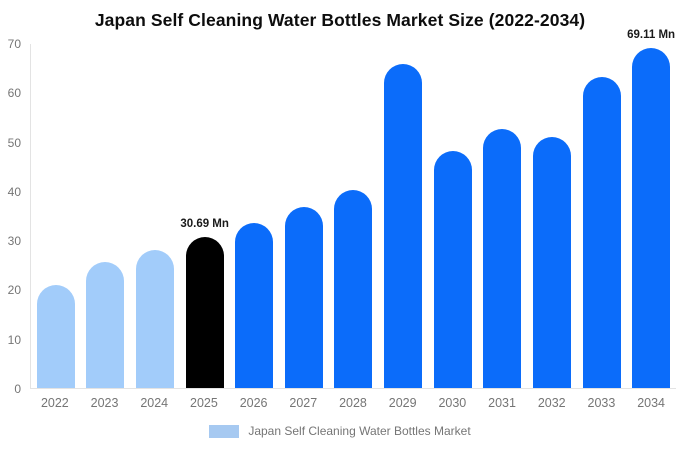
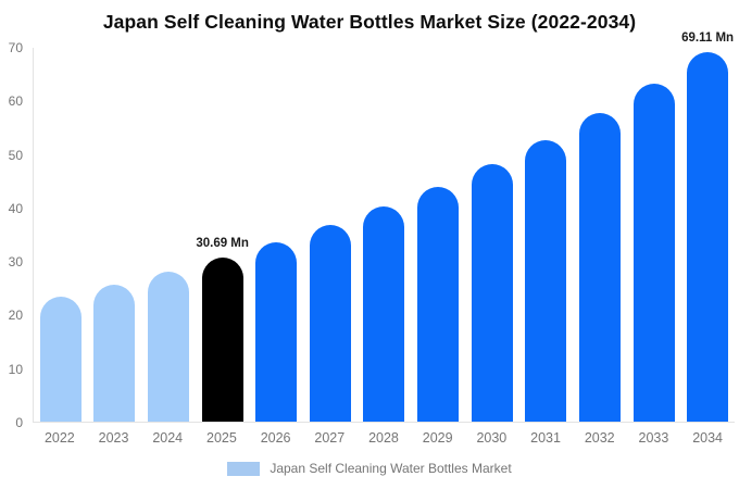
2022: 21 -> 23
2029: 66 -> 44
2032: 51 -> 58
